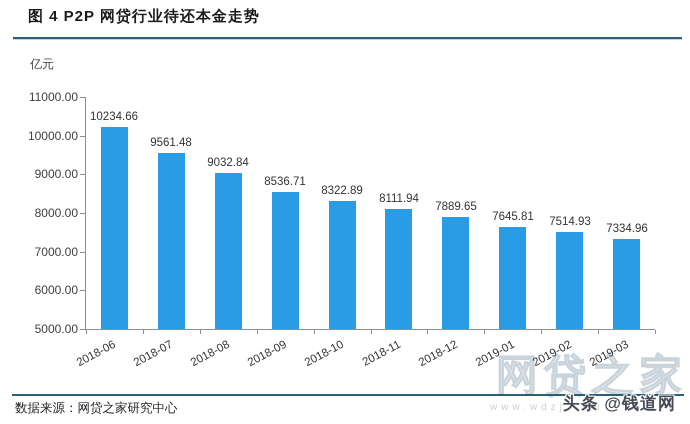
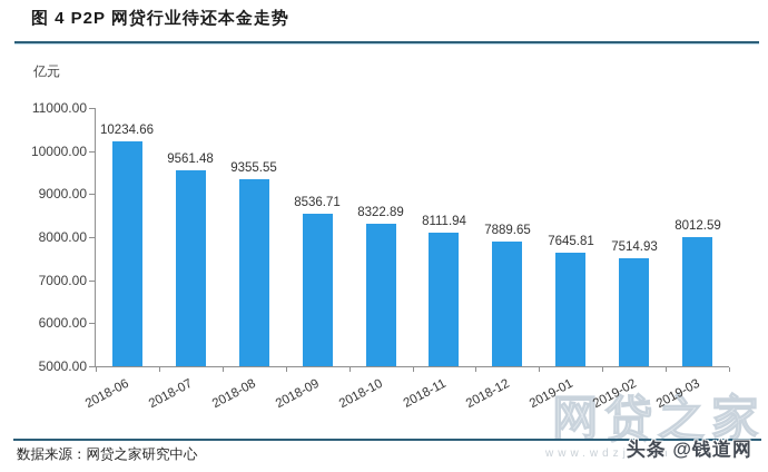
2018-08: 9032.84 -> 9355.55
2019-03: 7334.96 -> 8012.59
